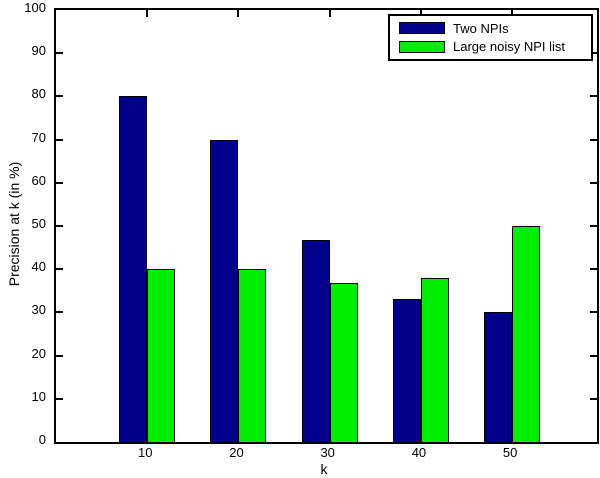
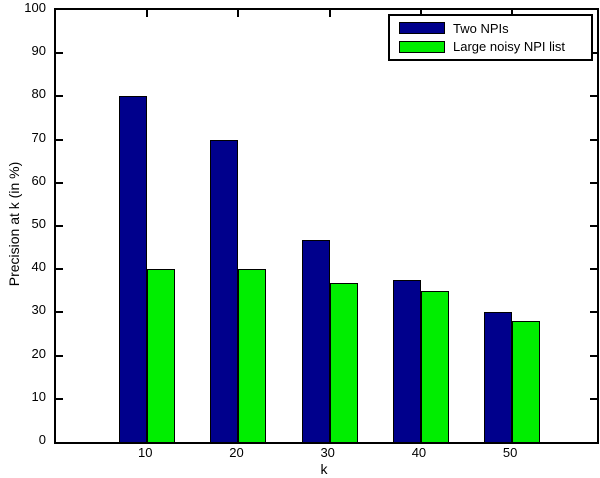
Two NPIs/40: 33 -> 38
Large noisy NPI list/40: 38 -> 35
Large noisy NPI list/50: 50 -> 28
